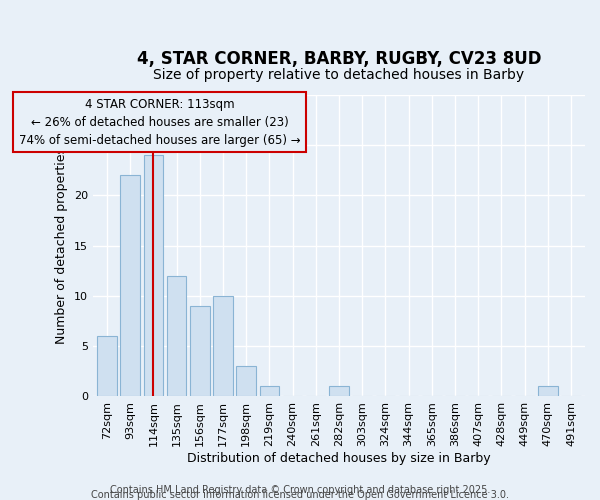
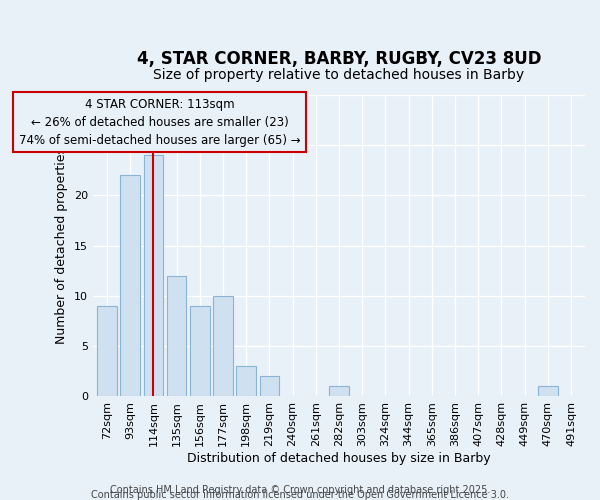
72sqm: 6 -> 9
219sqm: 1 -> 2
